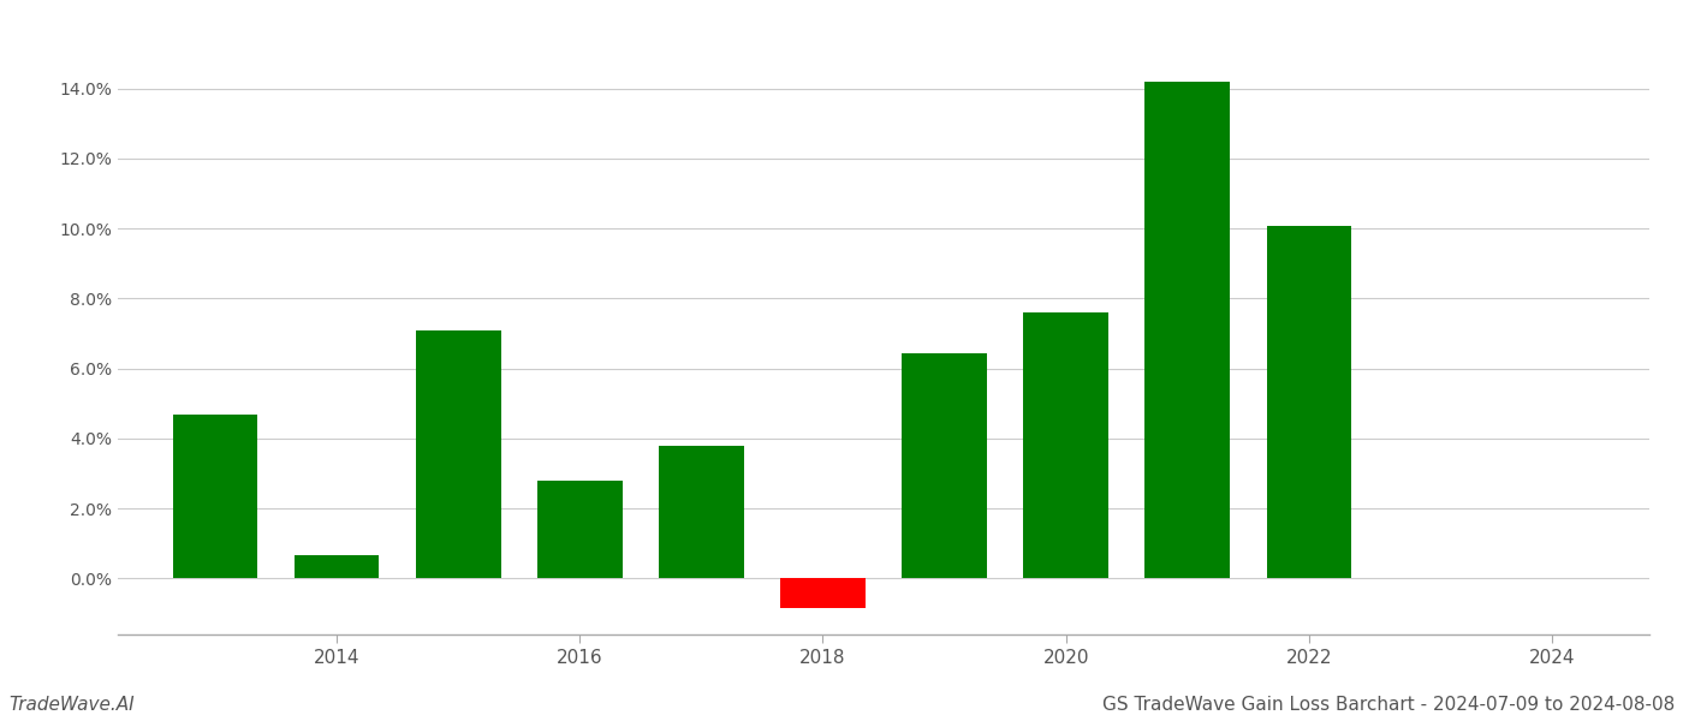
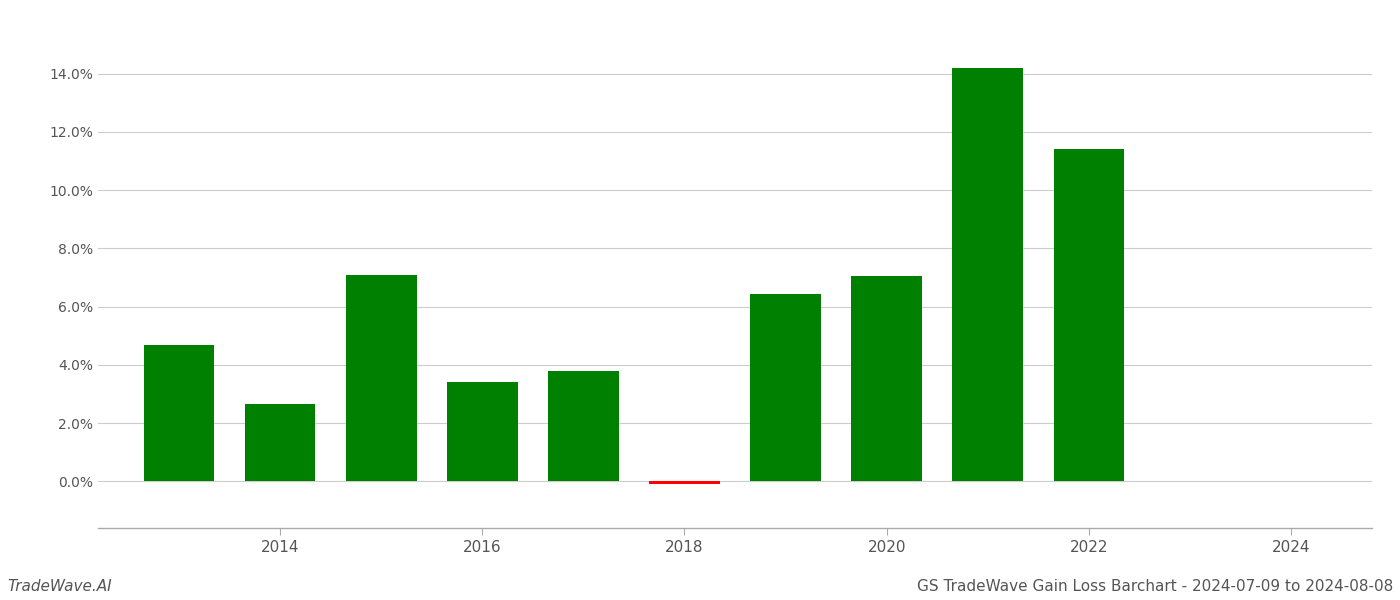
2014: 0.65% -> 2.65%
2016: 2.78% -> 3.40%
2018: -0.85% -> -0.10%
2020: 7.60% -> 7.05%
2022: 10.08% -> 11.40%
